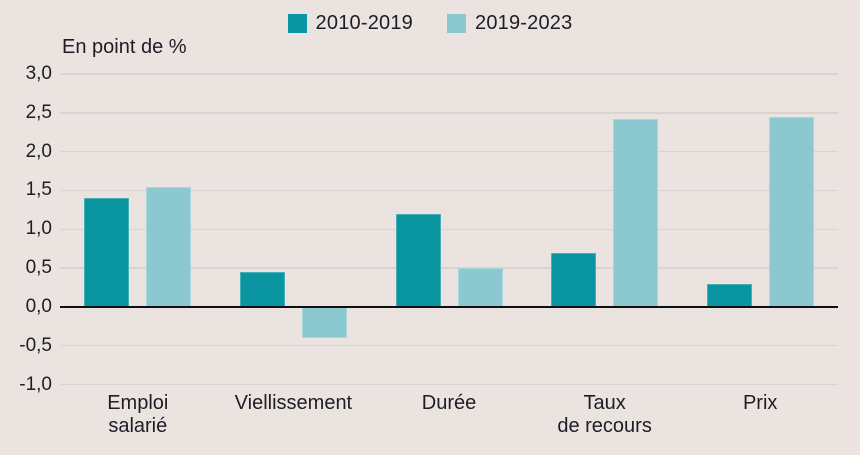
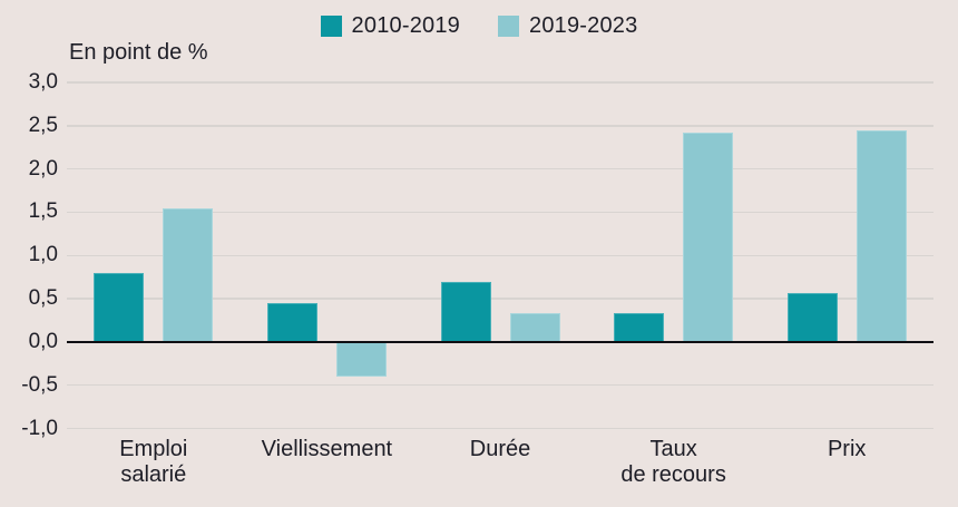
2010-2019/Emploi salarié: 1,4 -> 0,8
2010-2019/Durée: 1,2 -> 0,7
2019-2023/Durée: 0,5 -> 0,3
2010-2019/Taux de recours: 0,7 -> 0,3
2010-2019/Prix: 0,3 -> 0,6
